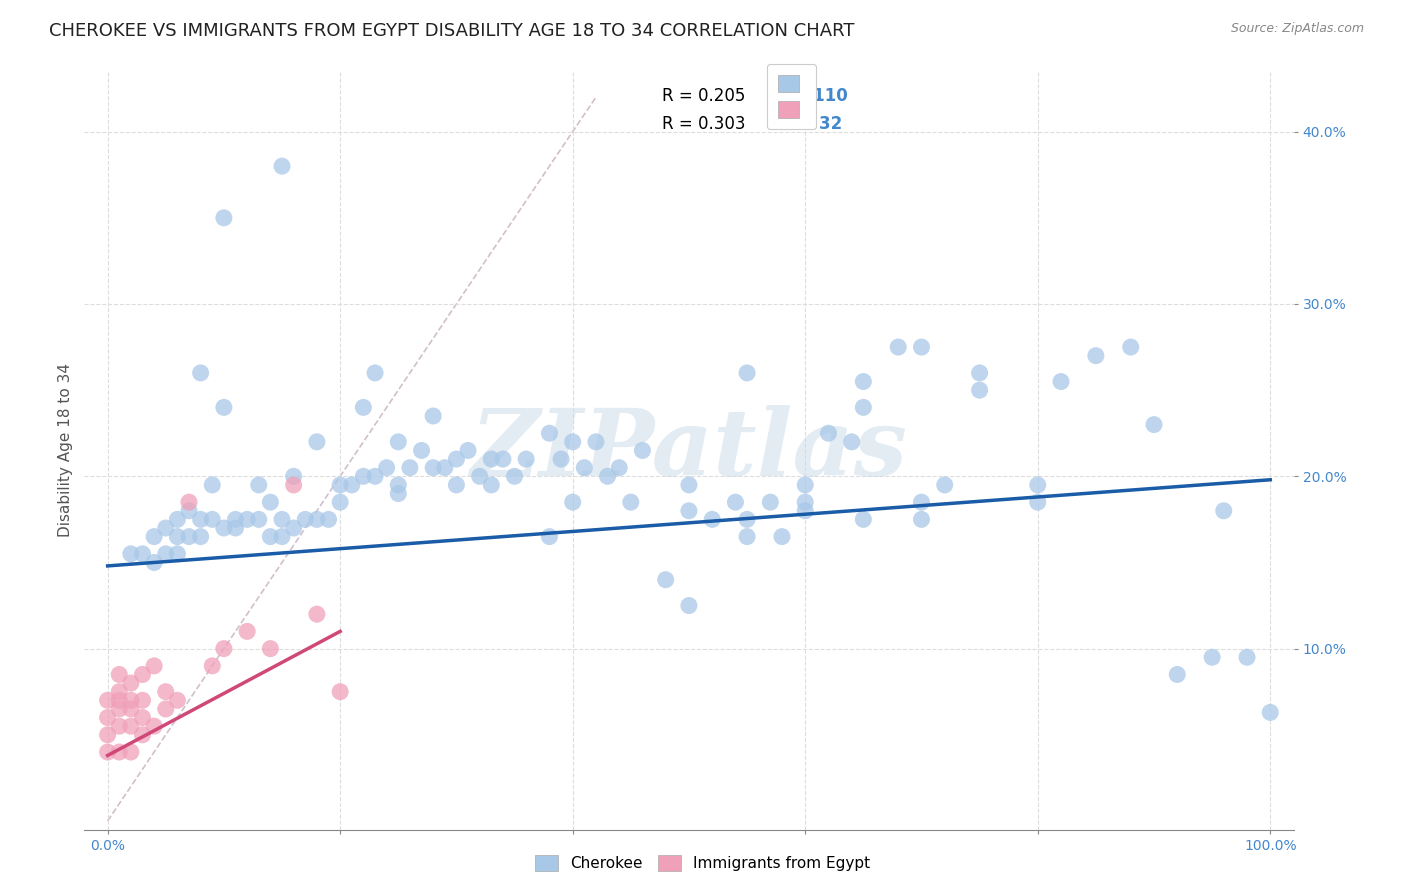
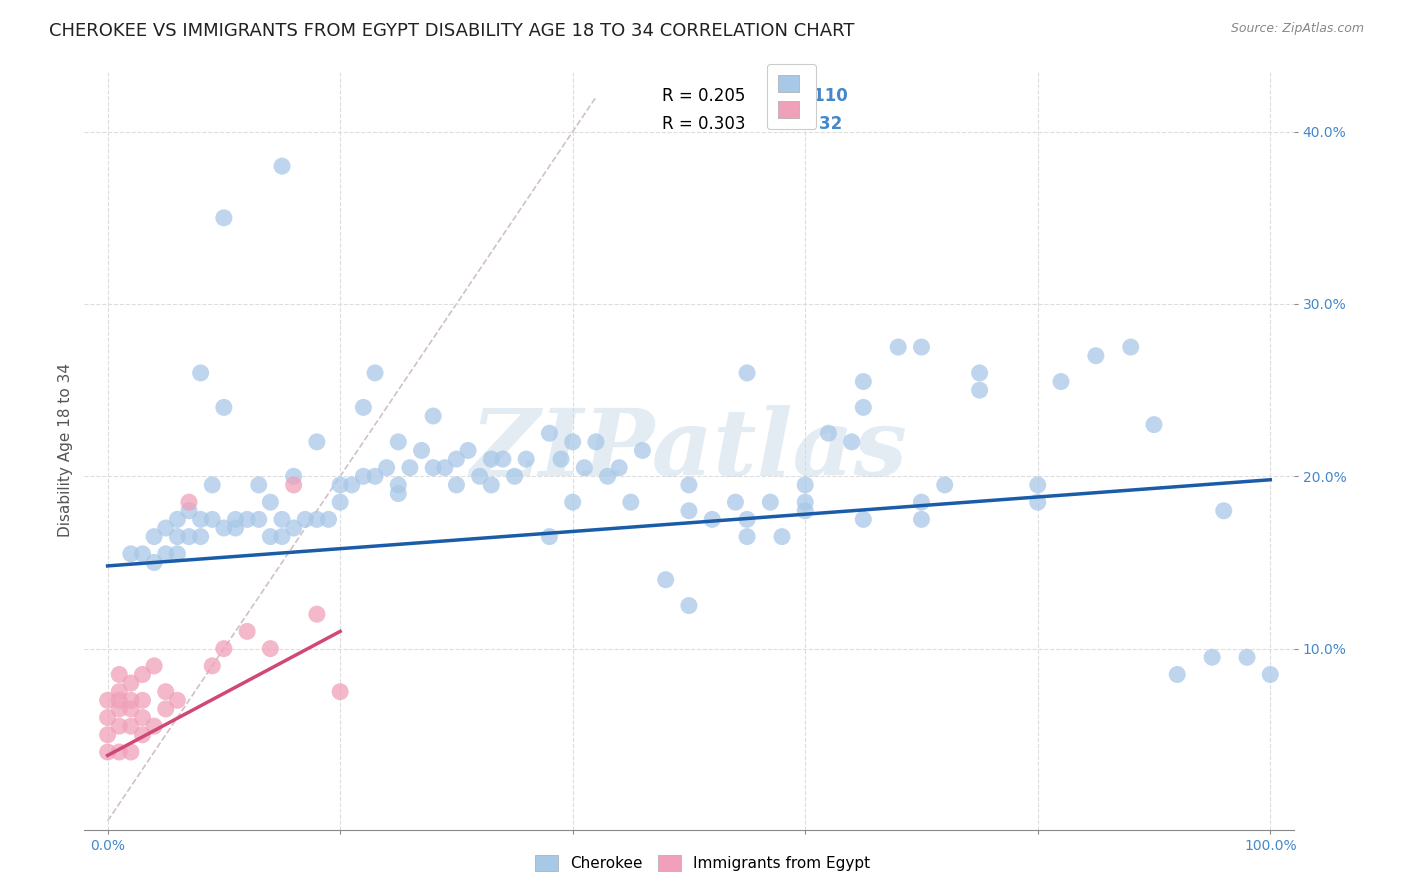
Cherokee/100.0%: 6.3% -> 8.5%
